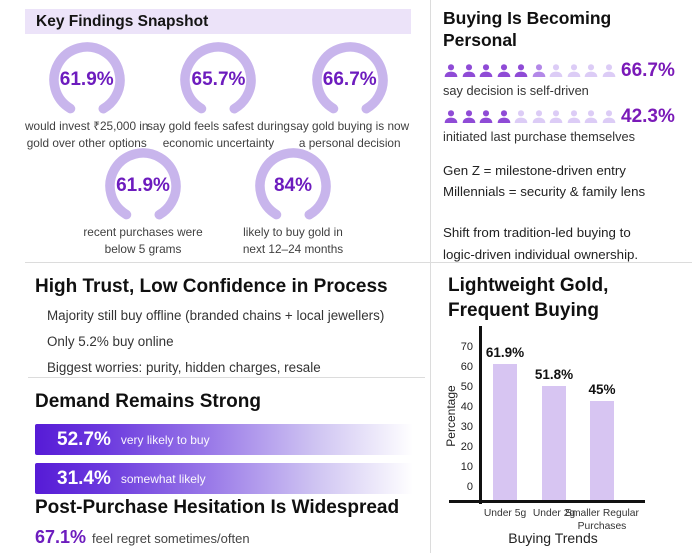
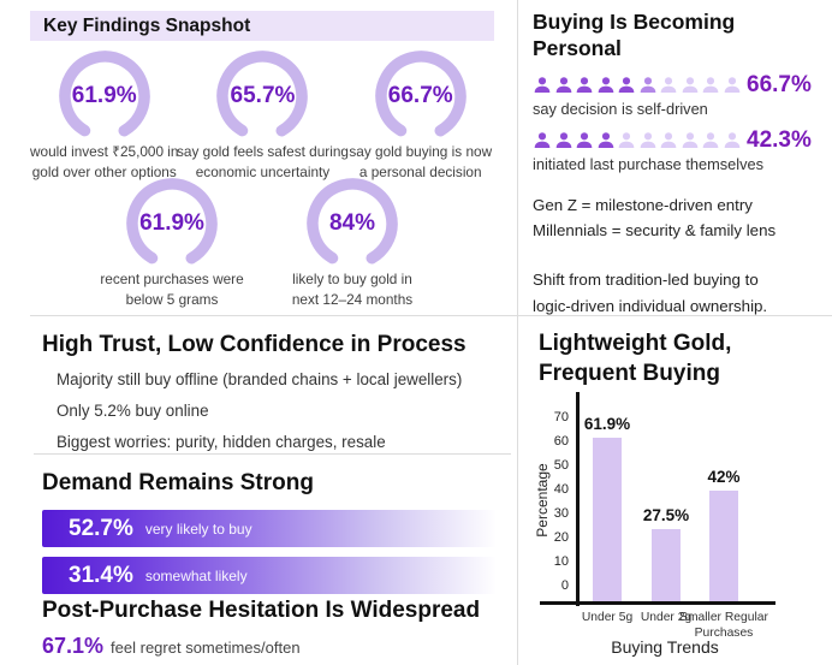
Under 2g: 51.8% -> 27.5%
Smaller Regular Purchases: 45% -> 42%
